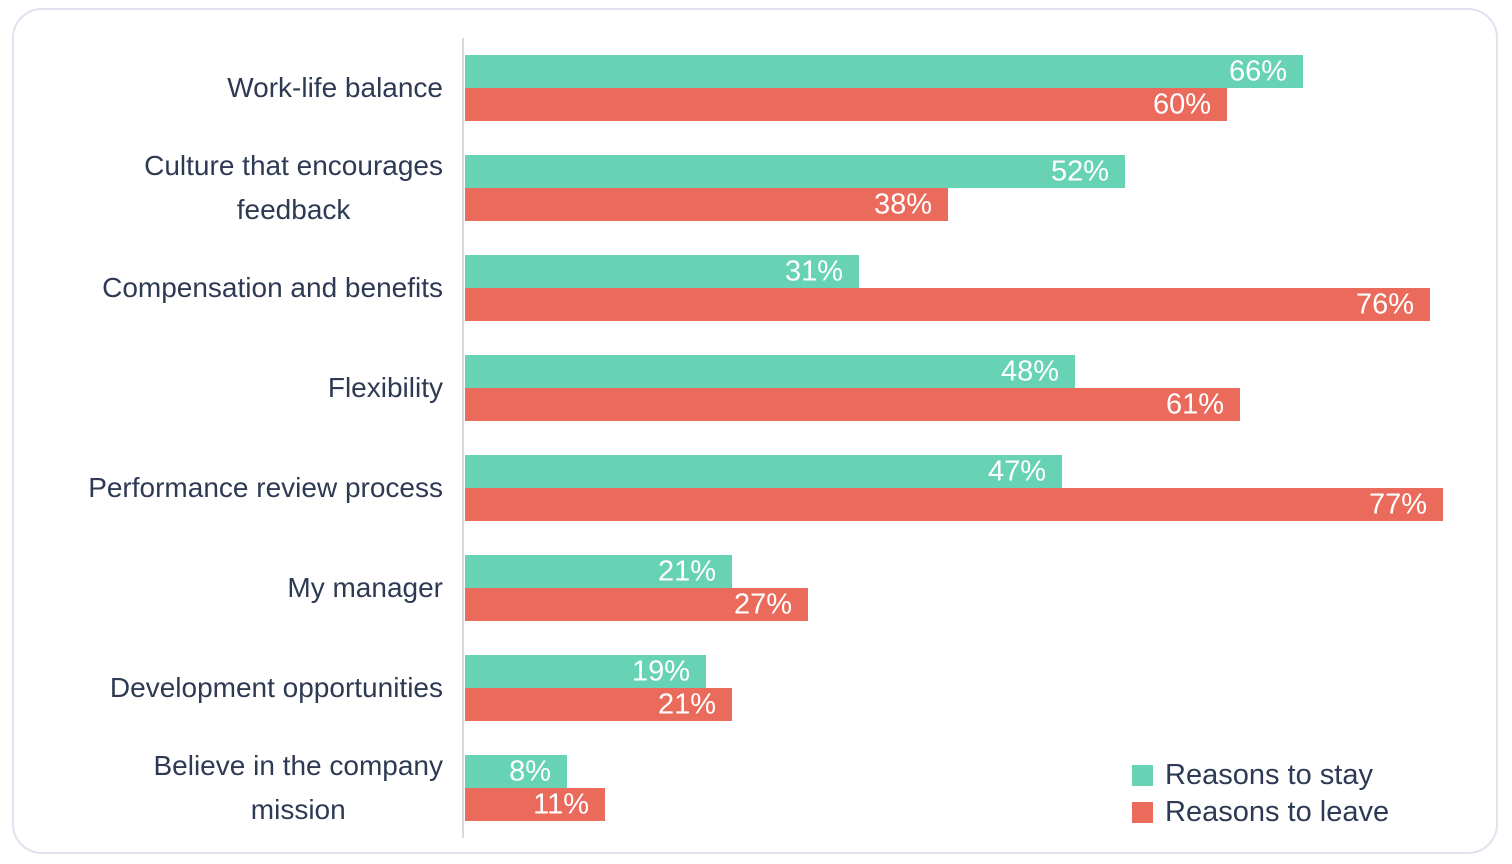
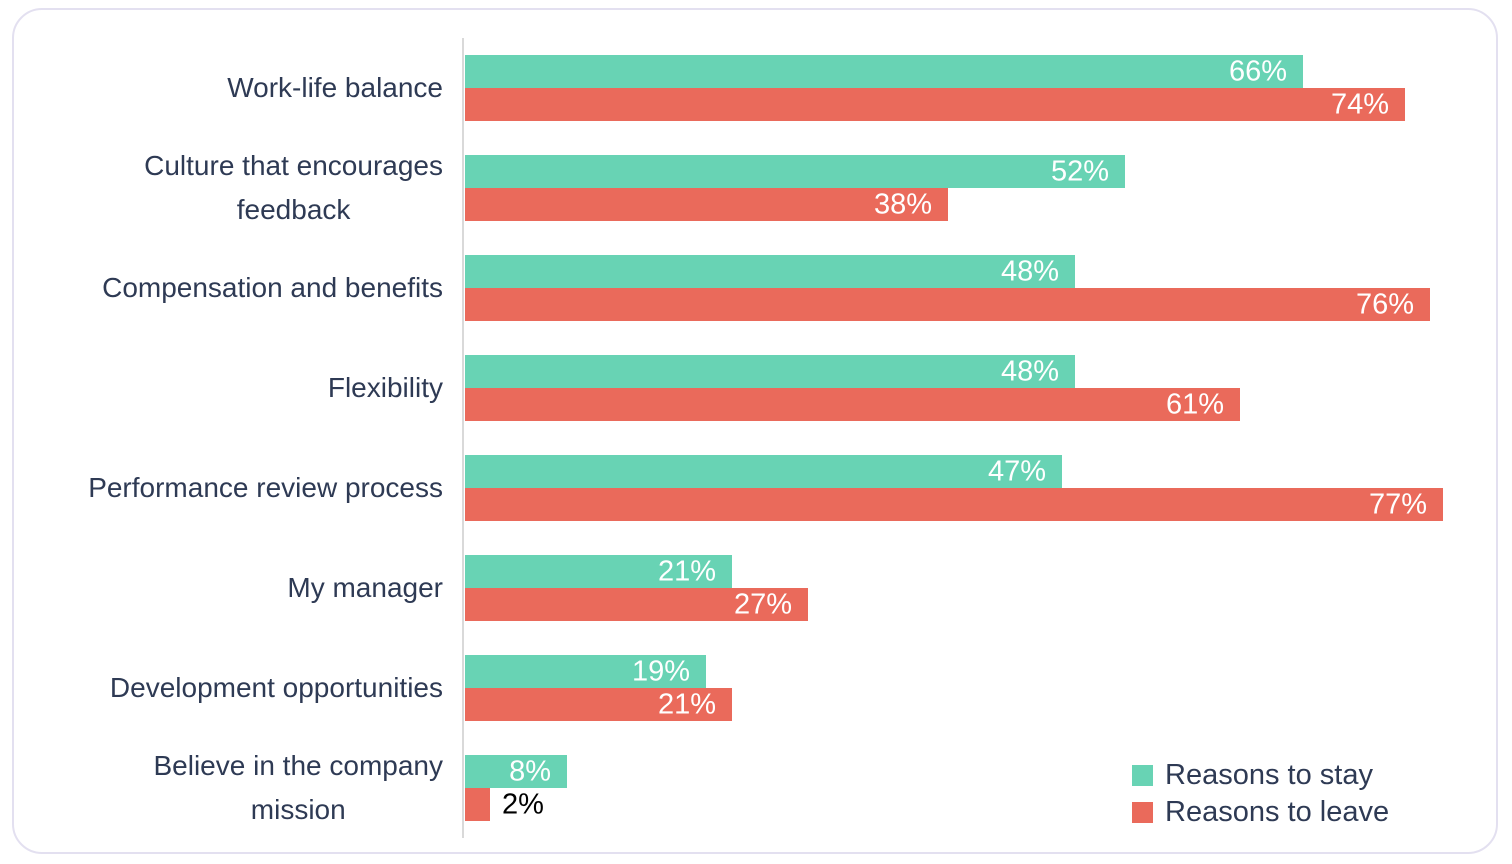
Reasons to leave/Work-life balance: 60% -> 74%
Reasons to stay/Compensation and benefits: 31% -> 48%
Reasons to leave/Believe in the company mission: 11% -> 2%
